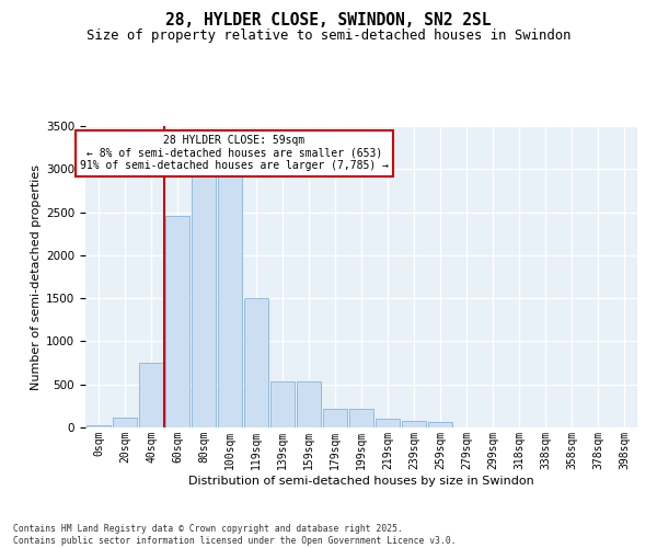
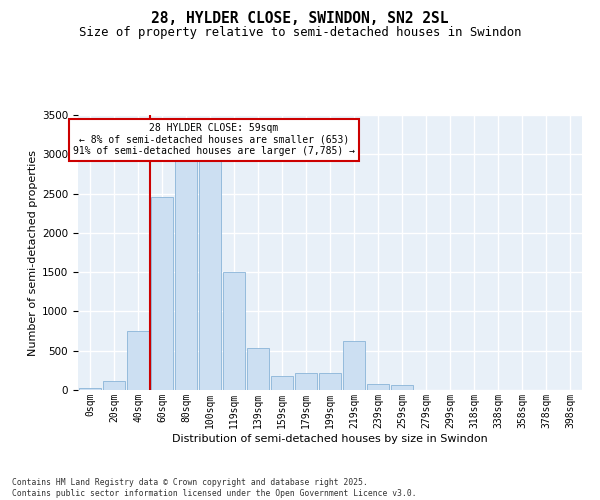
159sqm: 530 -> 180
219sqm: 100 -> 620
